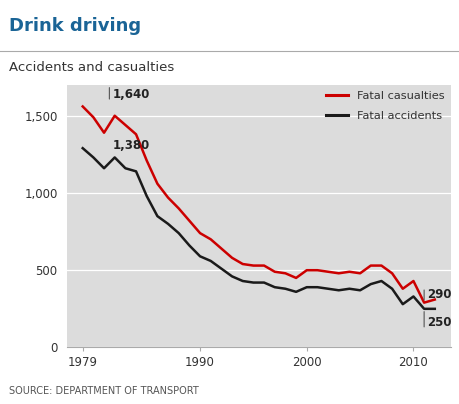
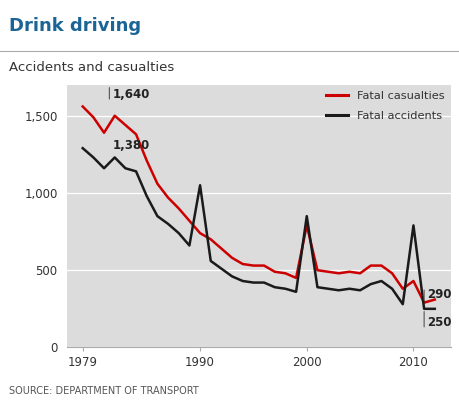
Fatal accidents/1990: 590 -> 1,050
Fatal casualties/2000: 500 -> 790
Fatal accidents/2000: 390 -> 850
Fatal accidents/2010: 330 -> 790
